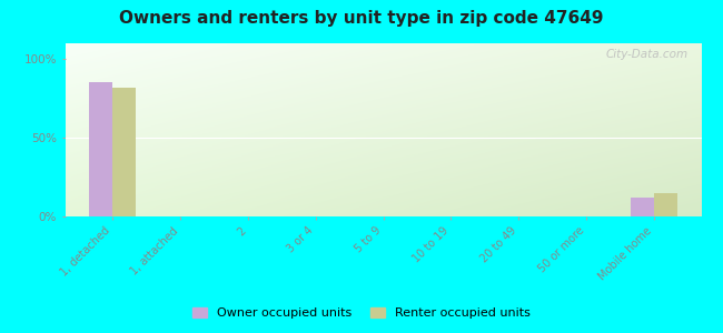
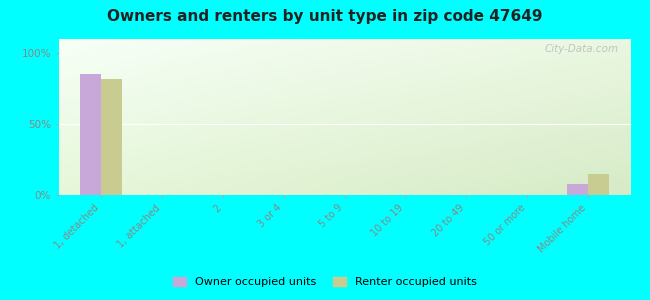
Owner occupied units/Mobile home: 12% -> 8%
